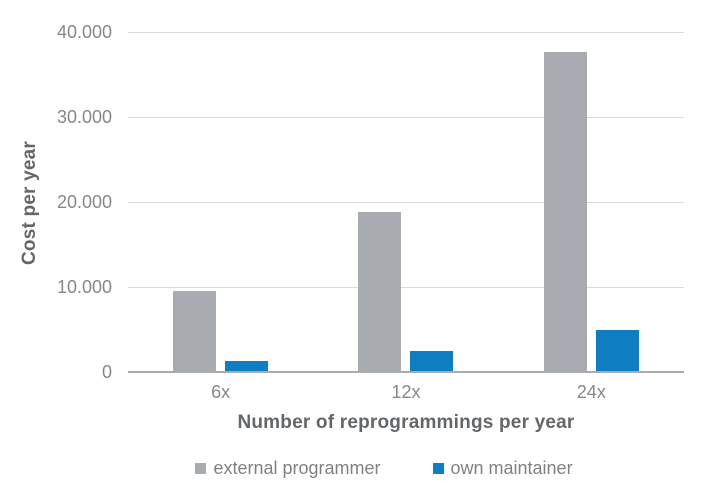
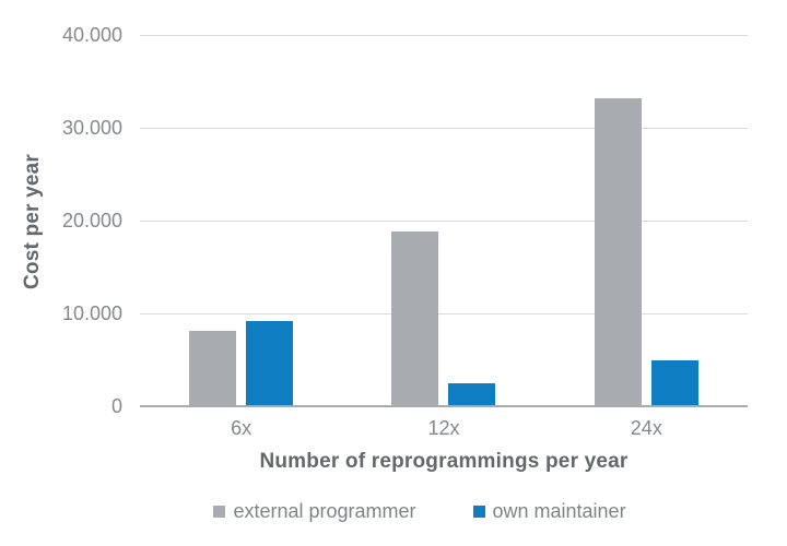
external programmer/6x: 9000 -> 8000
own maintainer/6x: 1000 -> 9000
external programmer/24x: 38000 -> 33000
